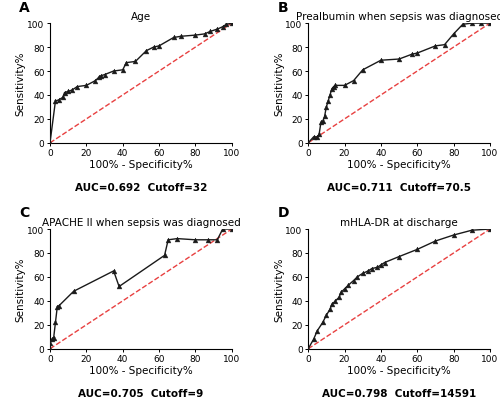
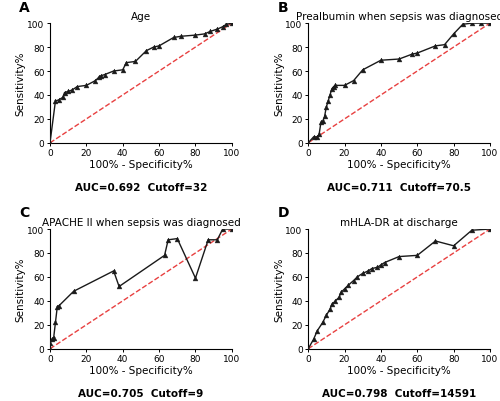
APACHE II when sepsis was diagnosed/80: 91 -> 59
mHLA-DR at discharge/60: 83 -> 78
mHLA-DR at discharge/80: 95 -> 86
